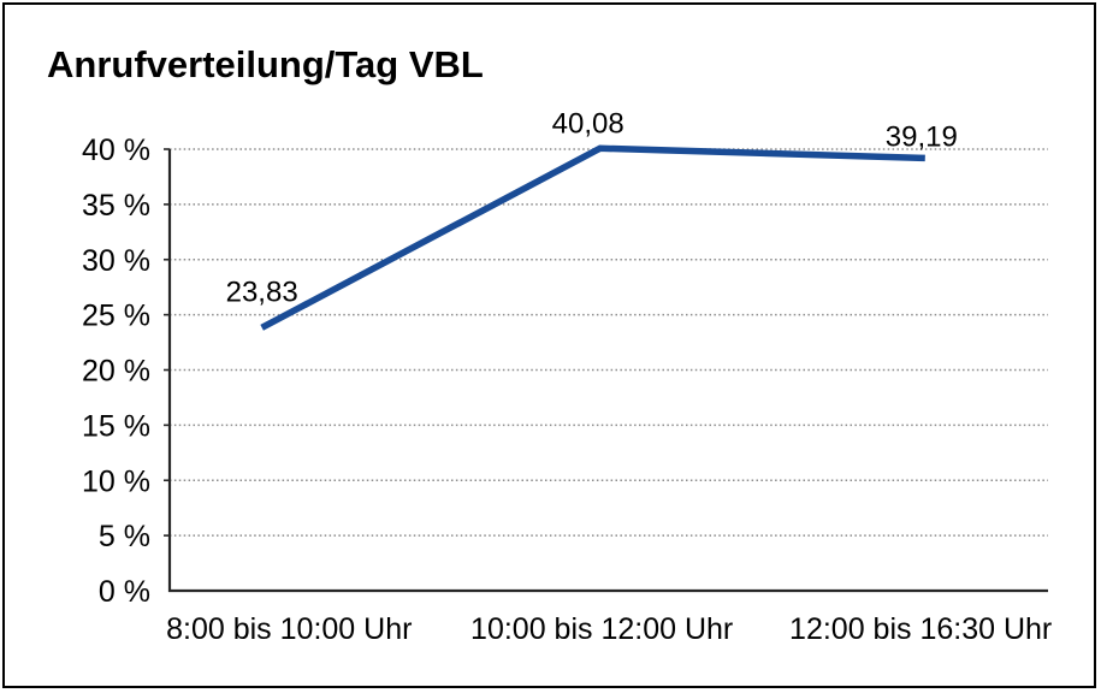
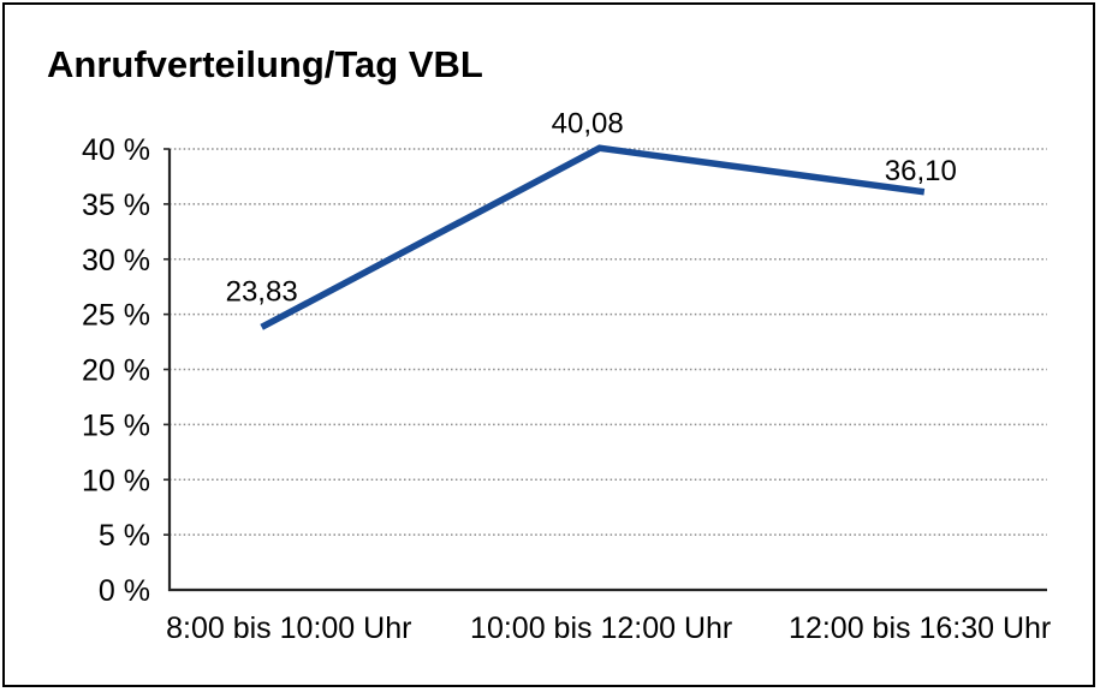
12:00 bis 16:30 Uhr: 39,19 -> 36,10
